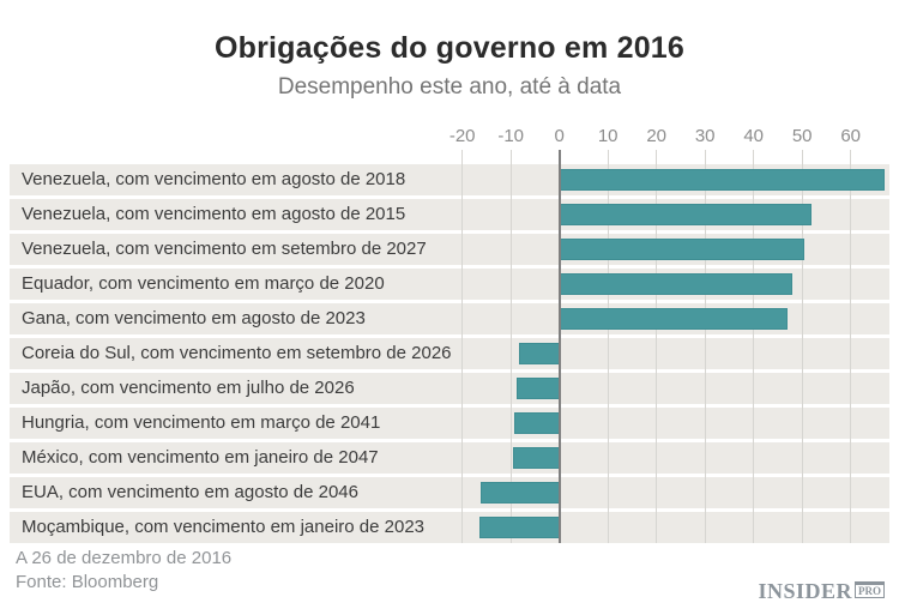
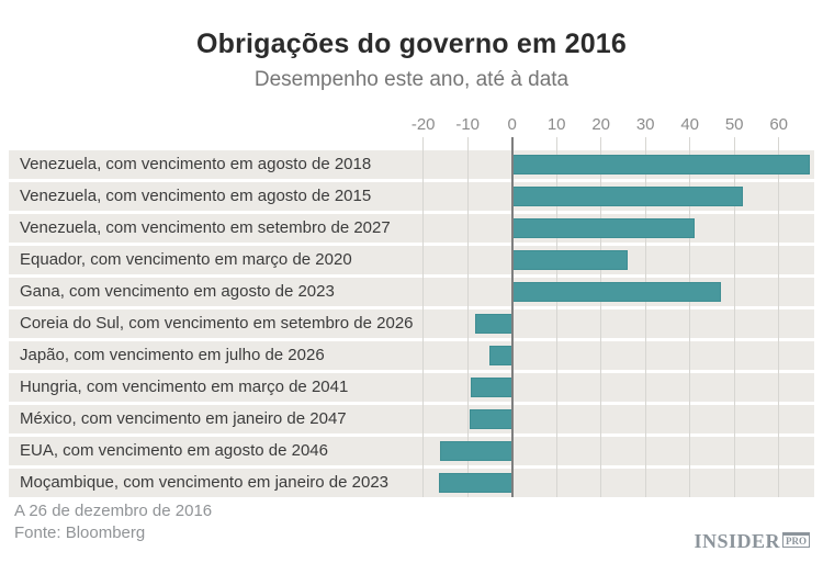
Venezuela, com vencimento em setembro de 2027: 50 -> 41
Equador, com vencimento em março de 2020: 48 -> 26
Japão, com vencimento em julho de 2026: -9 -> -5
